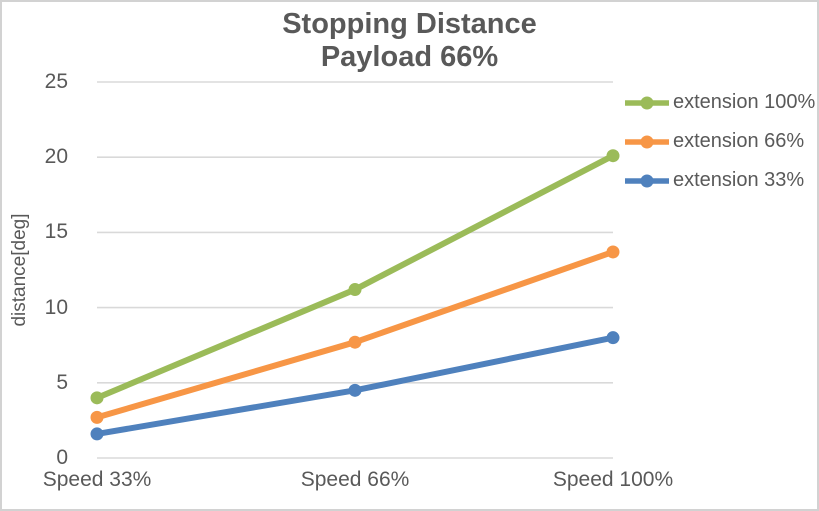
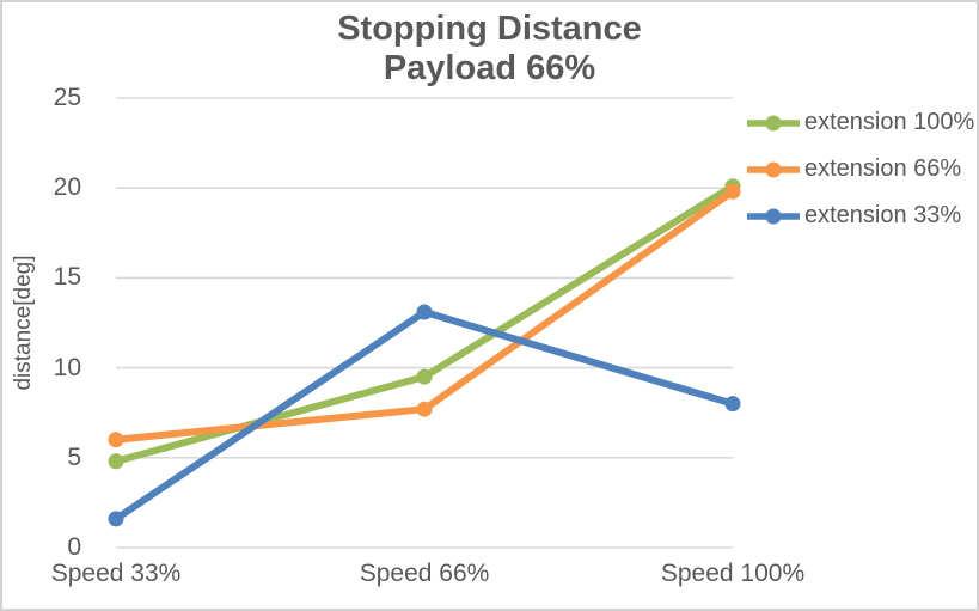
extension 100%/Speed 33%: 4.0 -> 4.8
extension 66%/Speed 33%: 2.7 -> 6.0
extension 100%/Speed 66%: 11.2 -> 9.5
extension 33%/Speed 66%: 4.5 -> 13.1
extension 66%/Speed 100%: 13.7 -> 19.8
